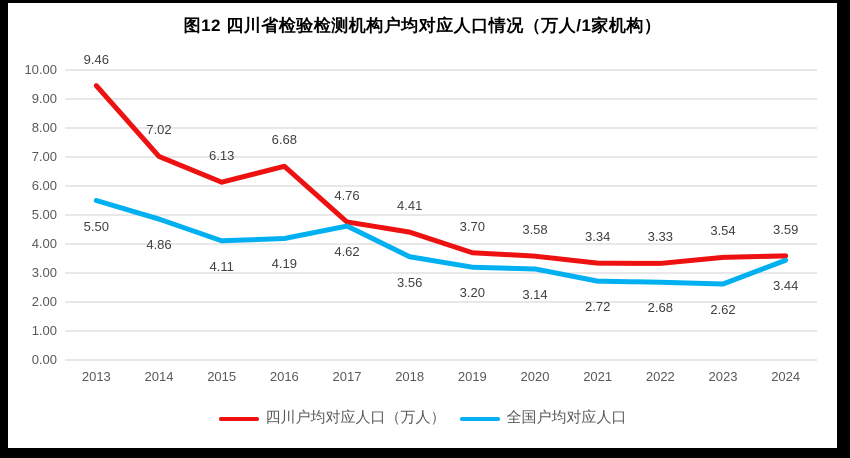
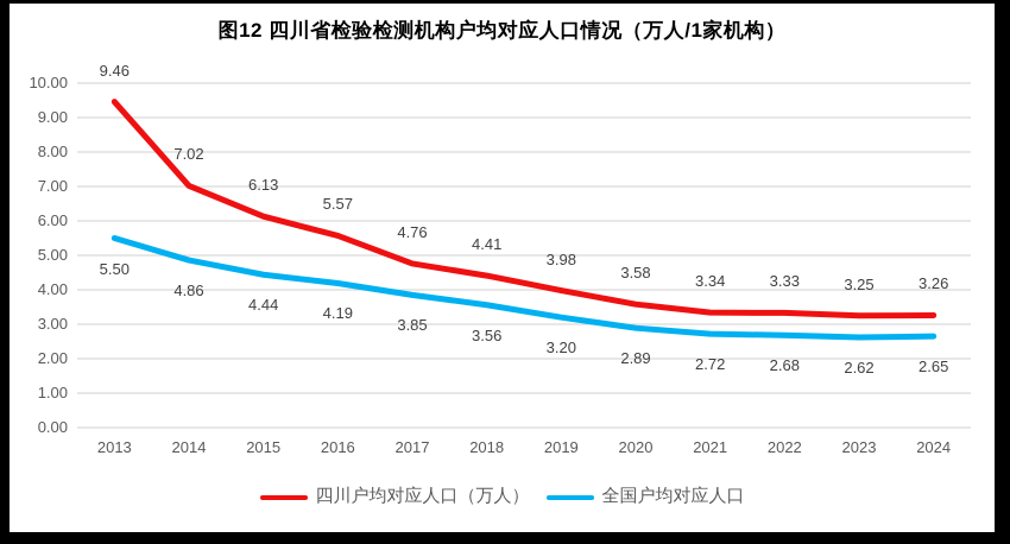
全国户均对应人口/2015: 4.11 -> 4.44
四川户均对应人口（万人）/2016: 6.68 -> 5.57
全国户均对应人口/2017: 4.62 -> 3.85
四川户均对应人口（万人）/2019: 3.70 -> 3.98
全国户均对应人口/2020: 3.14 -> 2.89
四川户均对应人口（万人）/2023: 3.54 -> 3.25
四川户均对应人口（万人）/2024: 3.59 -> 3.26
全国户均对应人口/2024: 3.44 -> 2.65
